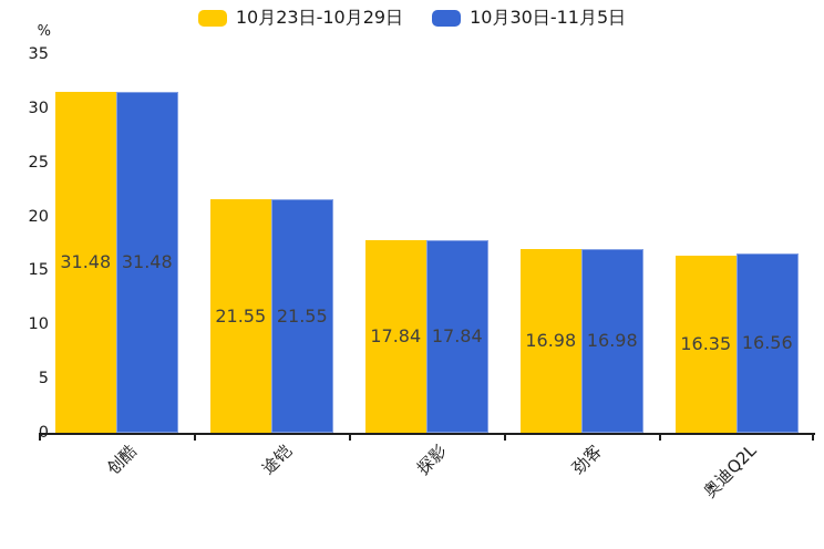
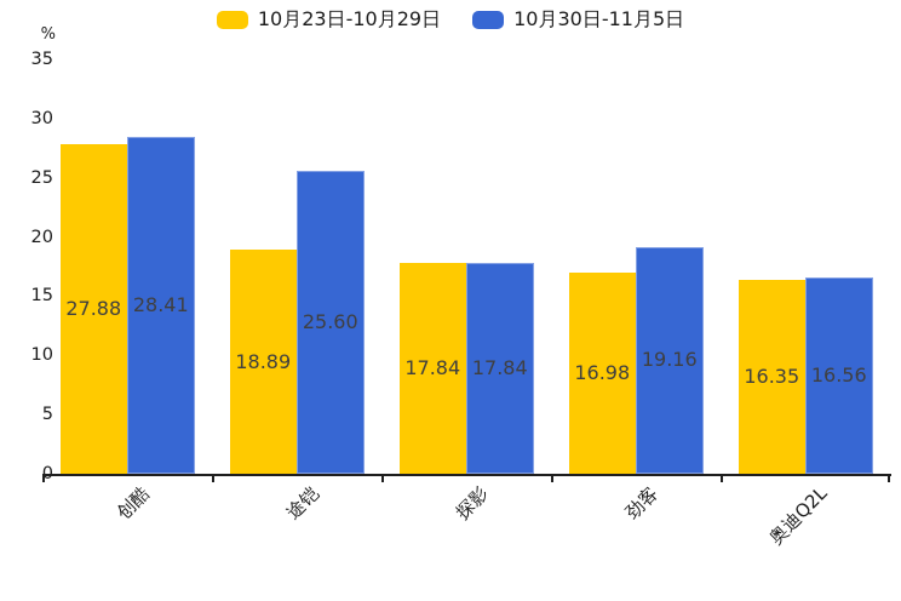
10月23日-10月29日/创酷: 31.48 -> 27.88
10月30日-11月5日/创酷: 31.48 -> 28.41
10月23日-10月29日/途铠: 21.55 -> 18.89
10月30日-11月5日/途铠: 21.55 -> 25.60
10月30日-11月5日/劲客: 16.98 -> 19.16
